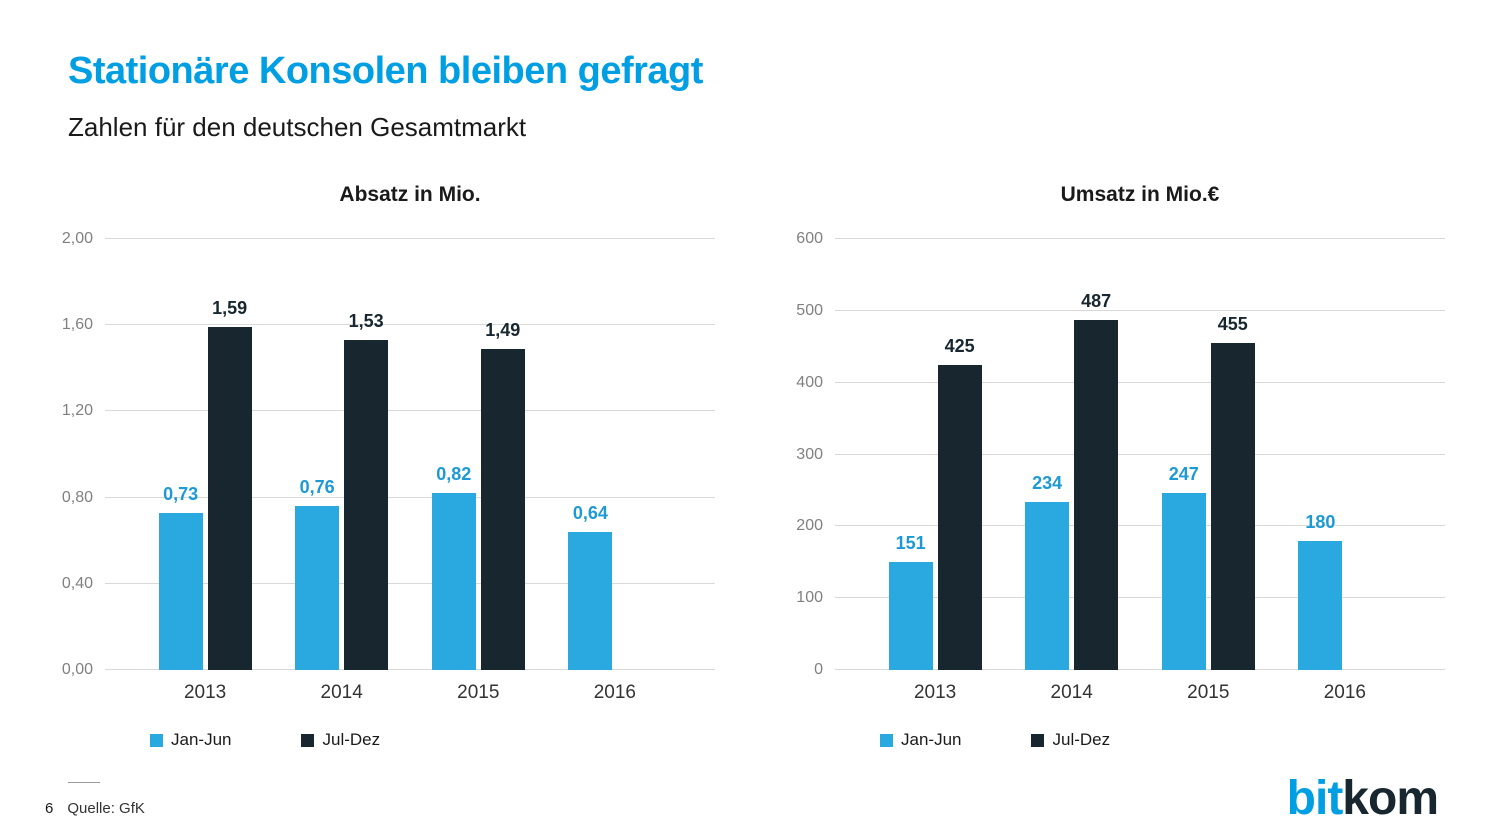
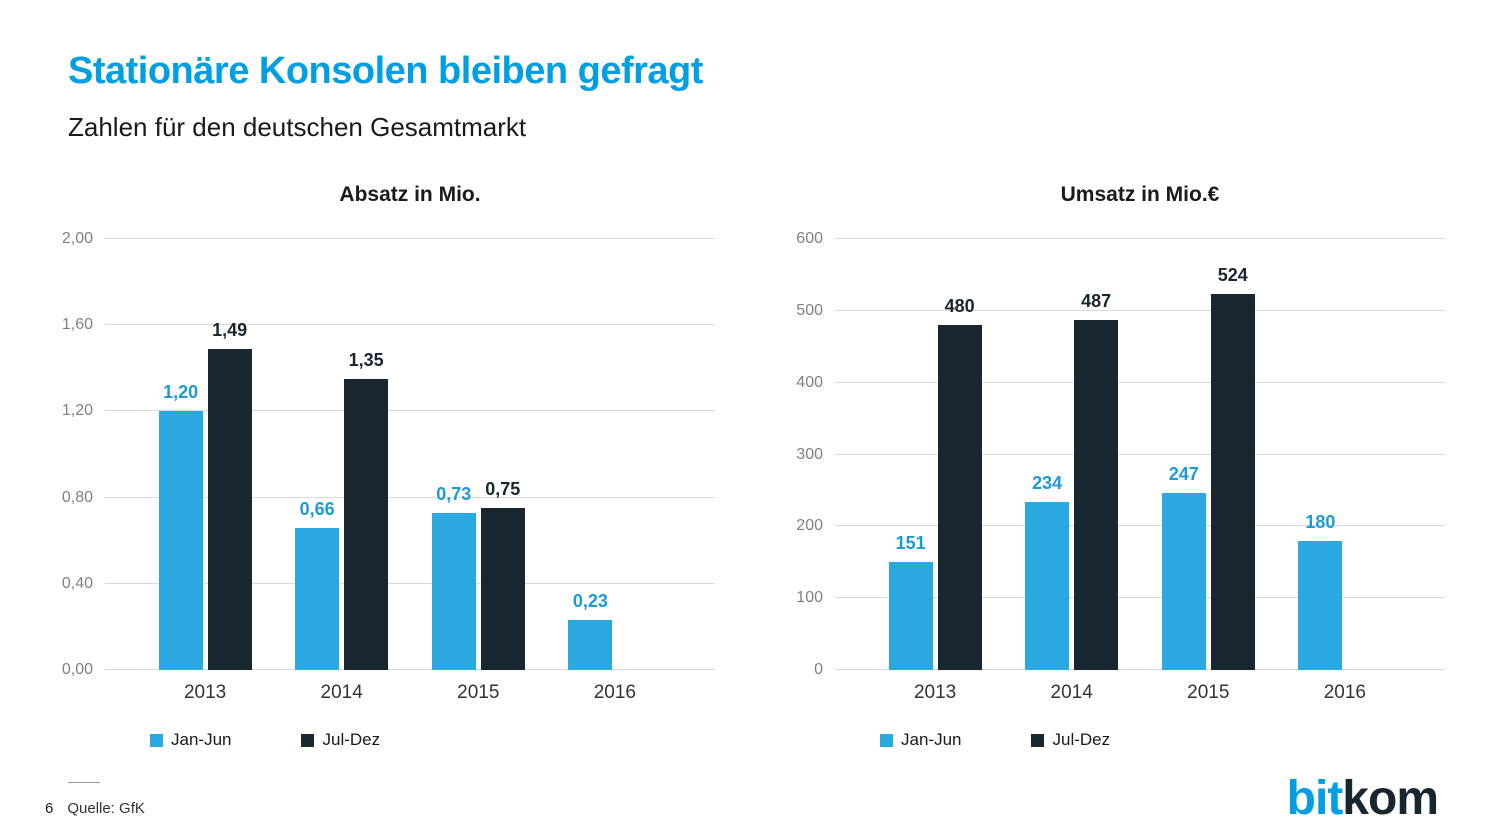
Absatz in Mio./Jan-Jun/2013: 0,73 -> 1,20
Absatz in Mio./Jul-Dez/2013: 1,59 -> 1,49
Absatz in Mio./Jan-Jun/2014: 0,76 -> 0,66
Absatz in Mio./Jul-Dez/2014: 1,53 -> 1,35
Absatz in Mio./Jan-Jun/2015: 0,82 -> 0,73
Absatz in Mio./Jul-Dez/2015: 1,49 -> 0,75
Absatz in Mio./Jan-Jun/2016: 0,64 -> 0,23
Umsatz in Mio.€/Jul-Dez/2013: 425 -> 480
Umsatz in Mio.€/Jul-Dez/2015: 455 -> 524
